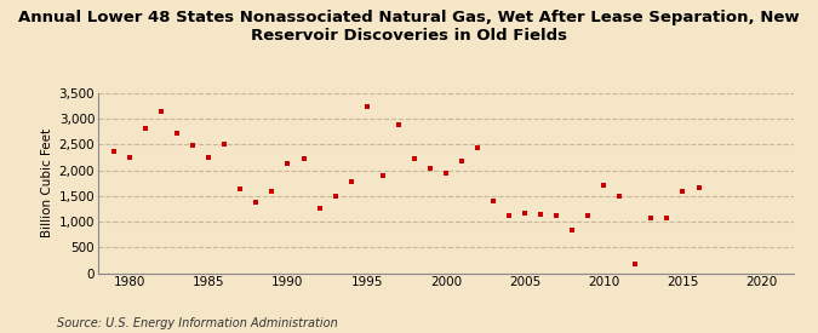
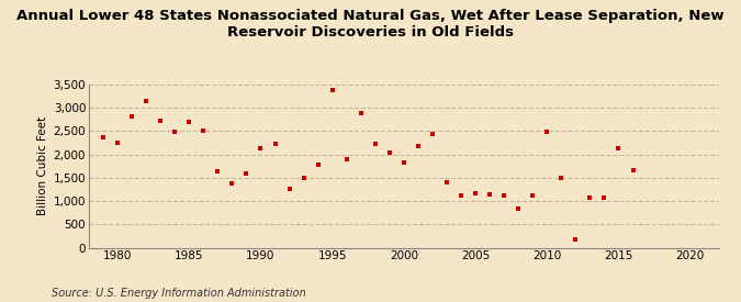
1985: 2,250 -> 2,690
1995: 3,250 -> 3,380
2000: 1,950 -> 1,820
2010: 1,700 -> 2,490
2015: 1,600 -> 2,140
